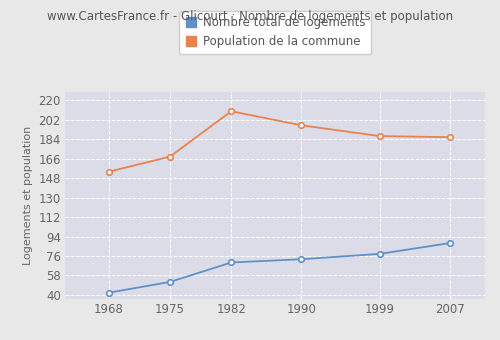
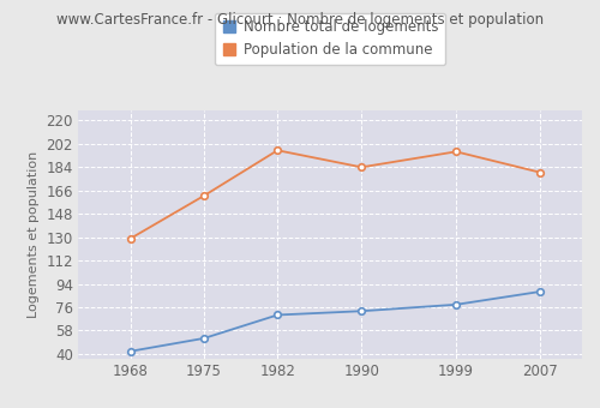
Population de la commune/1968: 154 -> 129
Population de la commune/1975: 168 -> 162
Population de la commune/1982: 210 -> 197
Population de la commune/1990: 197 -> 184
Population de la commune/1999: 187 -> 196
Population de la commune/2007: 186 -> 180
